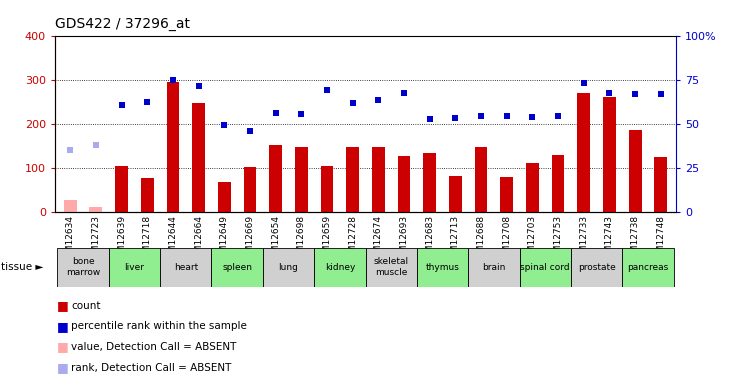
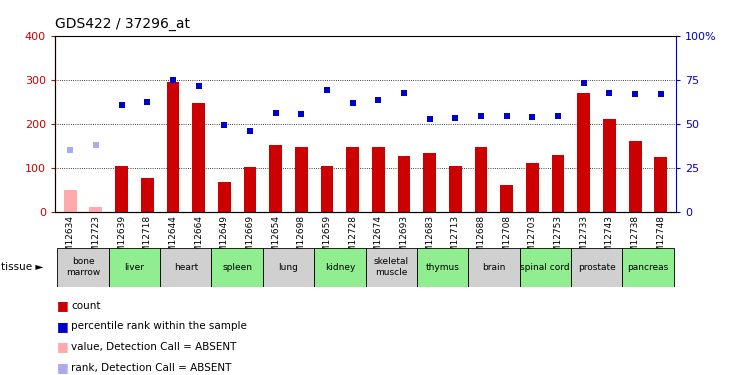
GSM12634: 28 -> 50
GSM12713: 82 -> 105
GSM12708: 80 -> 60
GSM12743: 260 -> 210
GSM12738: 185 -> 160
